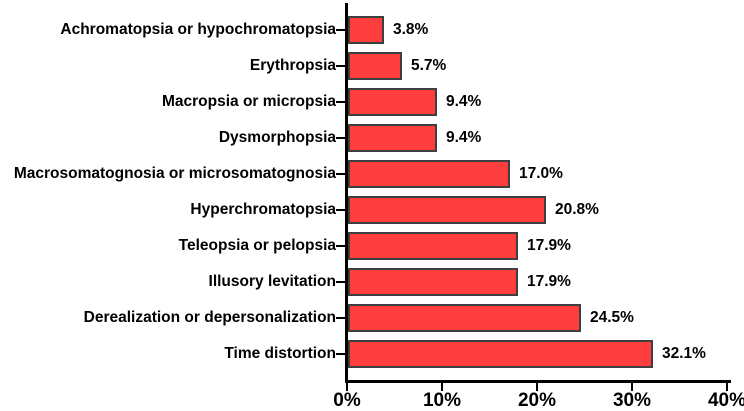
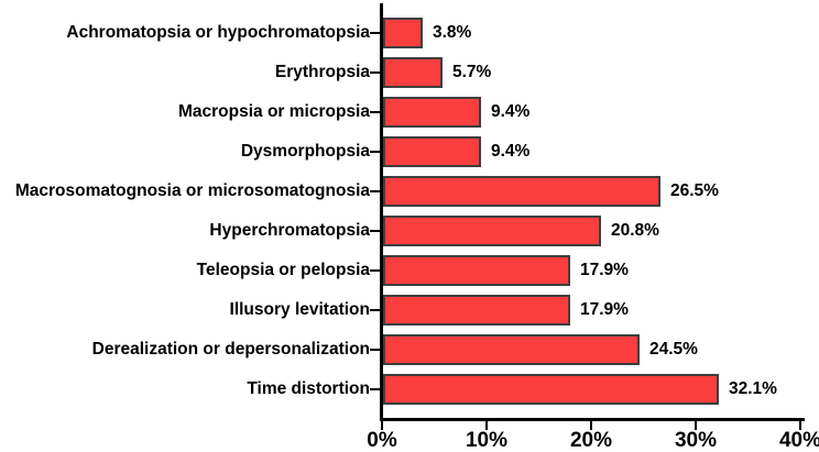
Macrosomatognosia or microsomatognosia: 17.0% -> 26.5%
